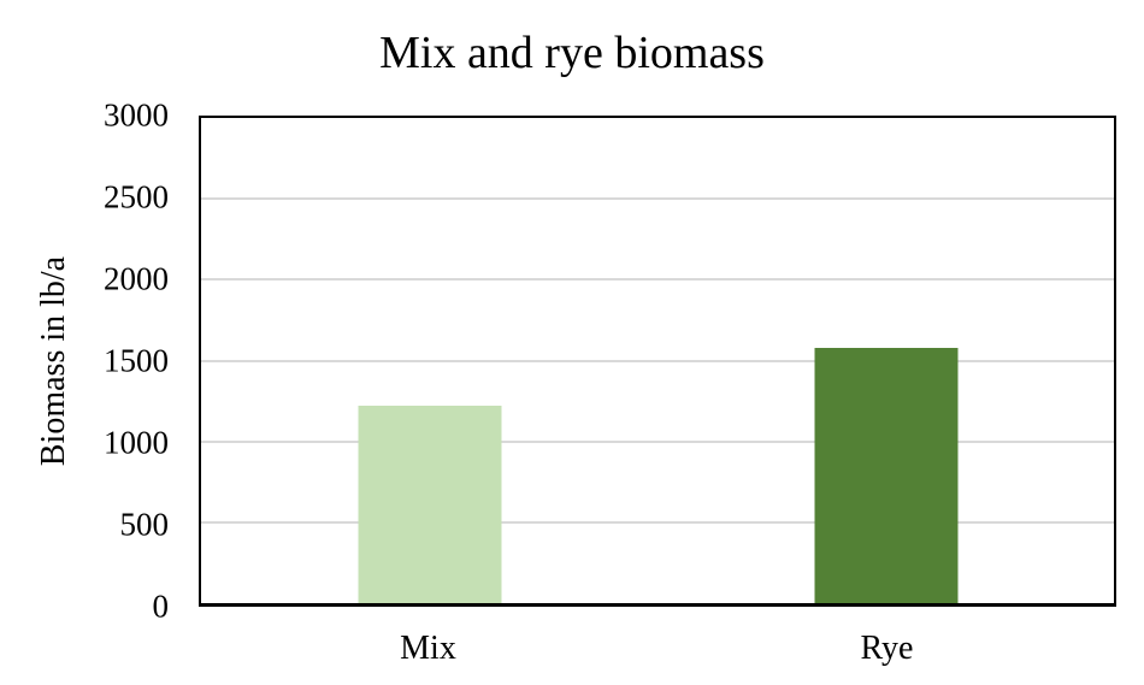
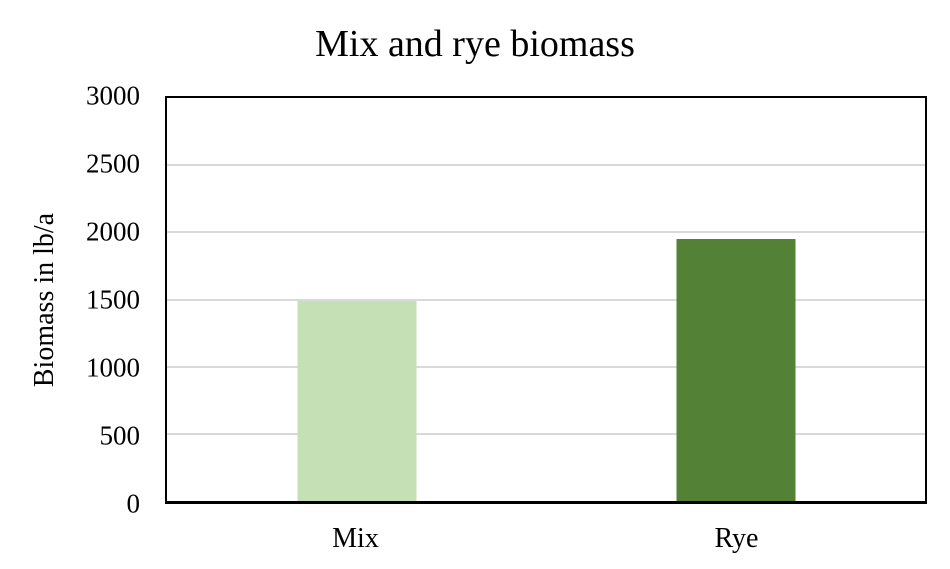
Mix: 1220 -> 1490
Rye: 1580 -> 1950
